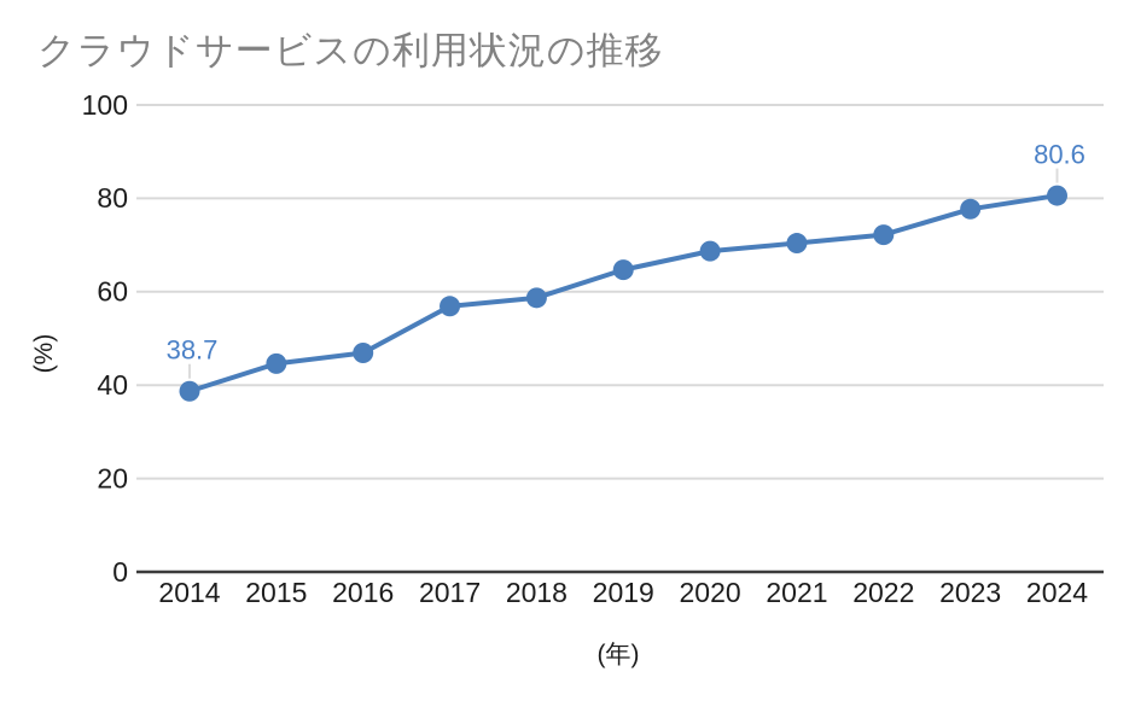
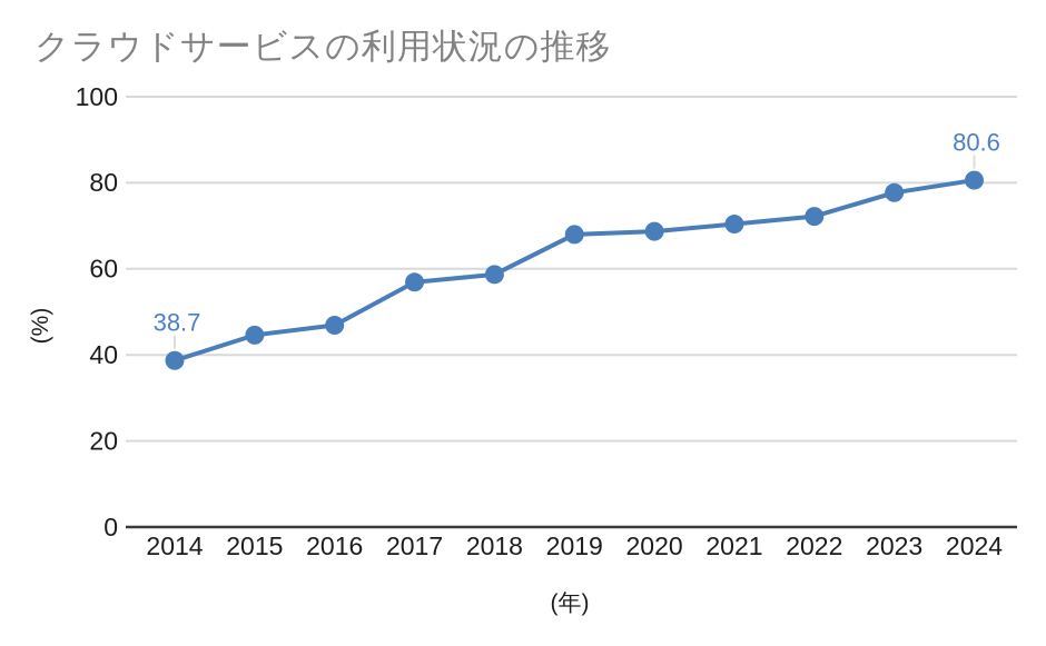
2019: 65 -> 68
